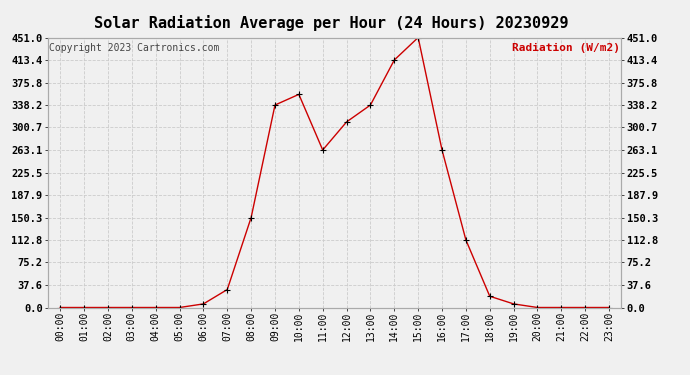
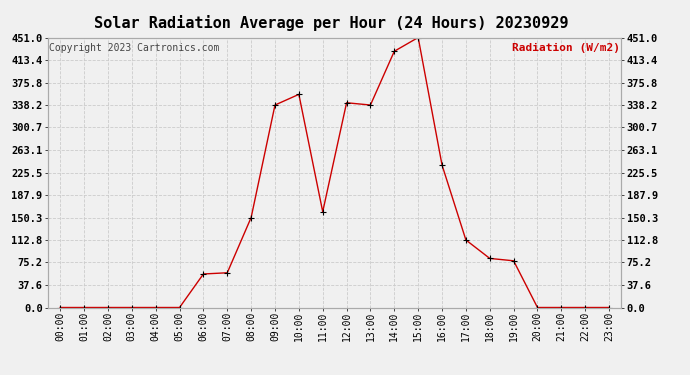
06:00: 6 -> 56
07:00: 30 -> 58
11:00: 263 -> 160
12:00: 310 -> 342
14:00: 413 -> 428
16:00: 263 -> 238
18:00: 19 -> 82
19:00: 6 -> 78
